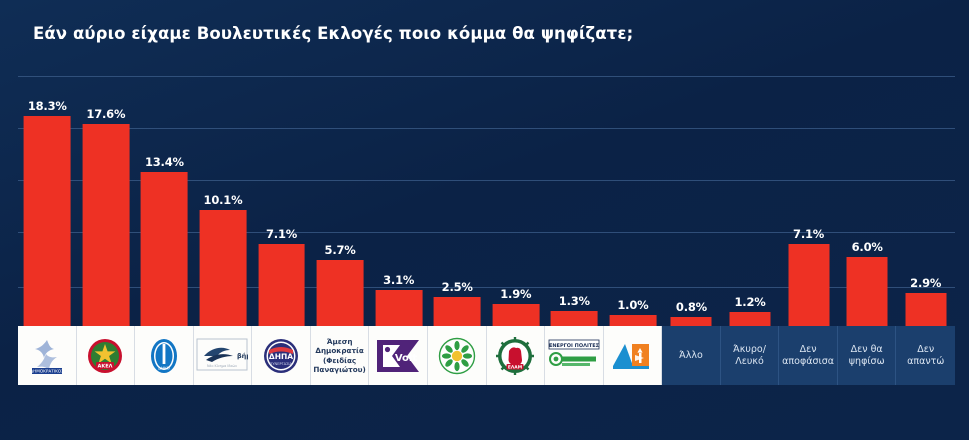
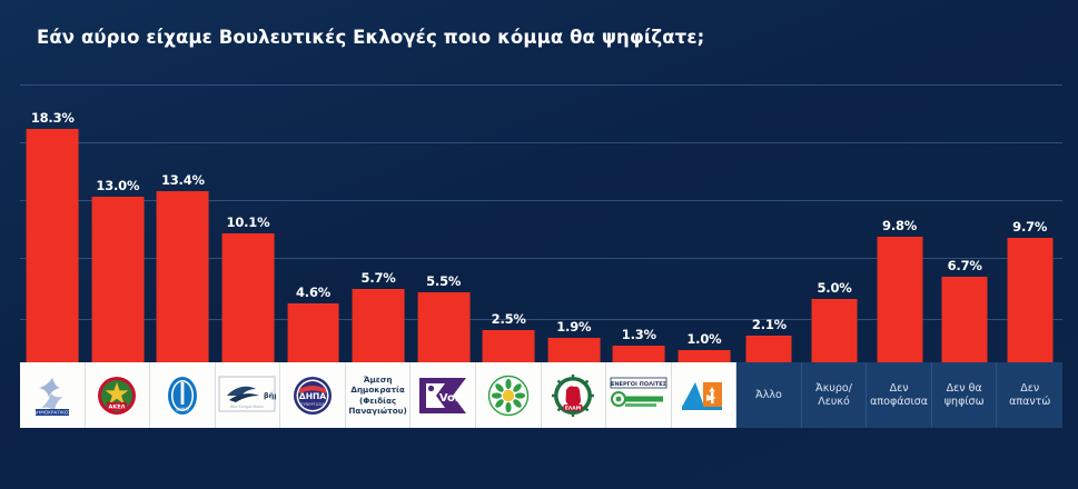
ΑΚΕΛ: 17.6% -> 13.0%
ΔΗΠΑ: 7.1% -> 4.6%
Volt: 3.1% -> 5.5%
Άλλο: 0.8% -> 2.1%
Άκυρο/Λευκό: 1.2% -> 5.0%
Δεν αποφάσισα: 7.1% -> 9.8%
Δεν θα ψηφίσω: 6.0% -> 6.7%
Δεν απαντώ: 2.9% -> 9.7%
